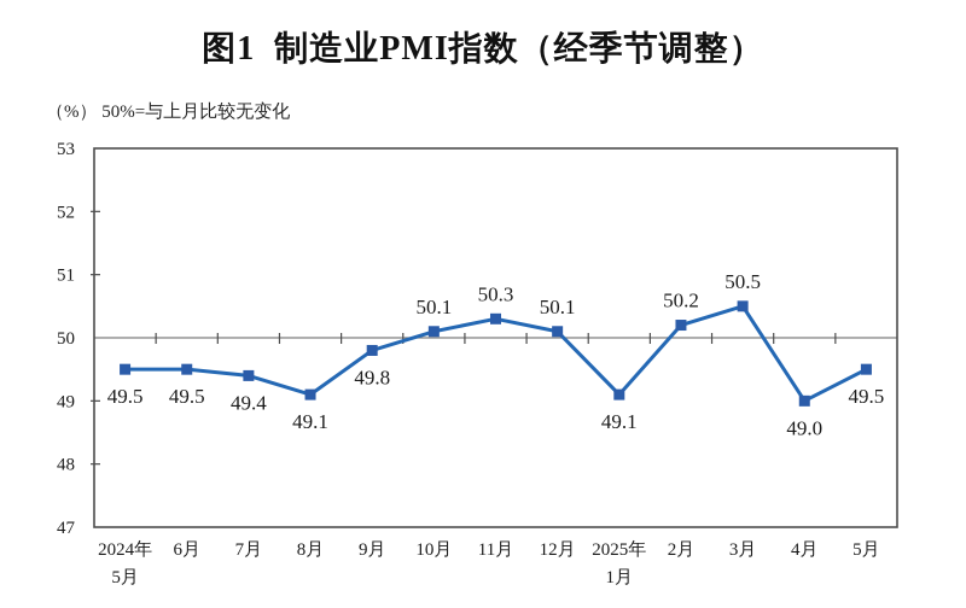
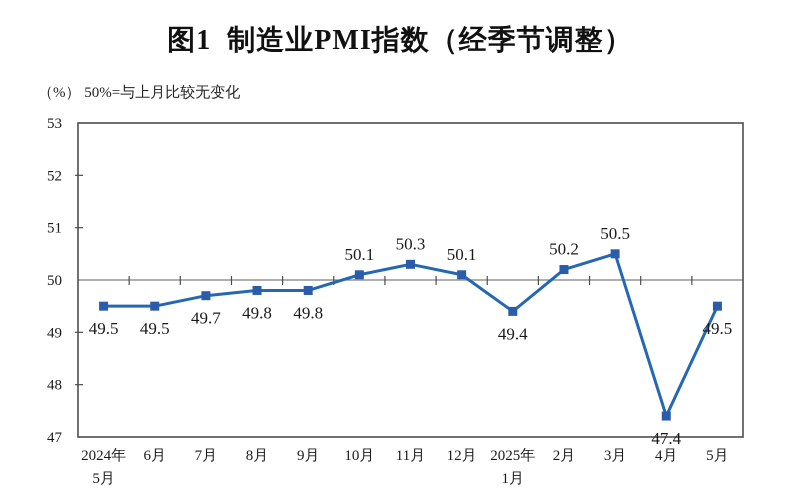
7月: 49.4 -> 49.7
8月: 49.1 -> 49.8
2025年 1月: 49.1 -> 49.4
4月: 49.0 -> 47.4
